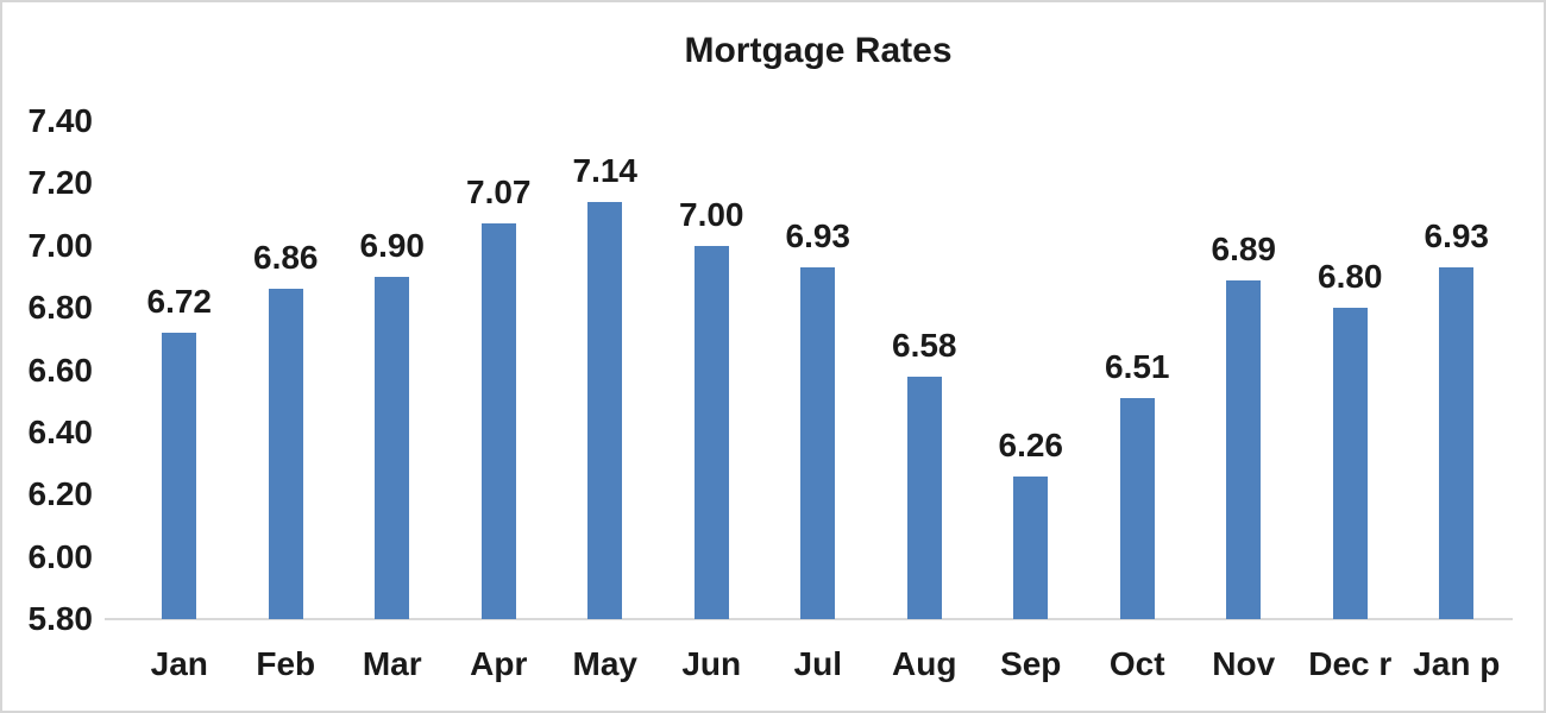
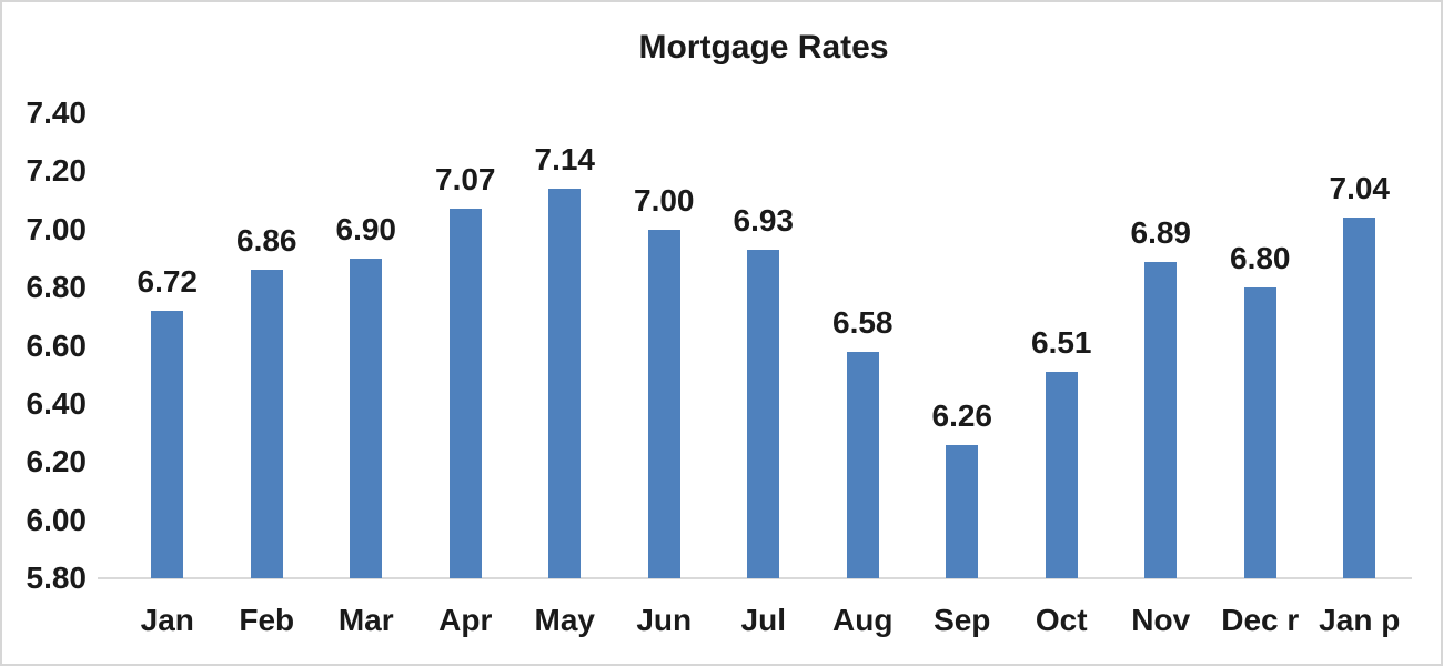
Jan p: 6.93 -> 7.04
